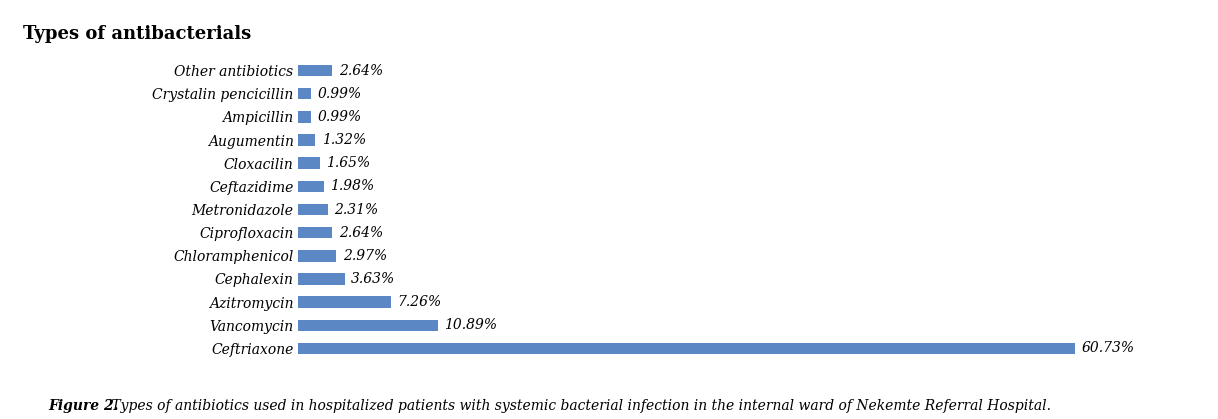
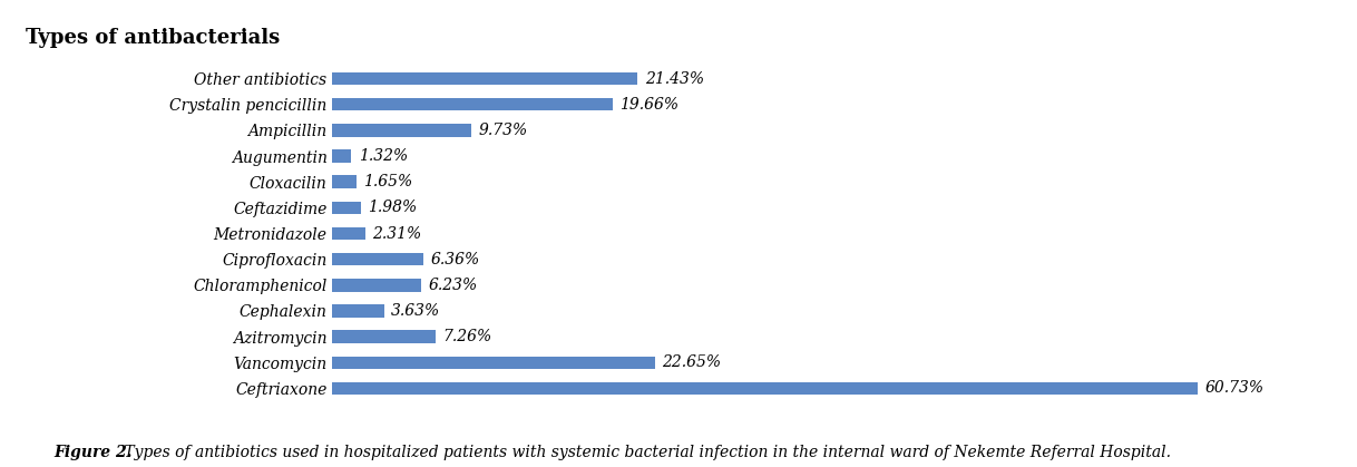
Other antibiotics: 2.64% -> 21.43%
Crystalin pencicillin: 0.99% -> 19.66%
Ampicillin: 0.99% -> 9.73%
Ciprofloxacin: 2.64% -> 6.36%
Chloramphenicol: 2.97% -> 6.23%
Vancomycin: 10.89% -> 22.65%
